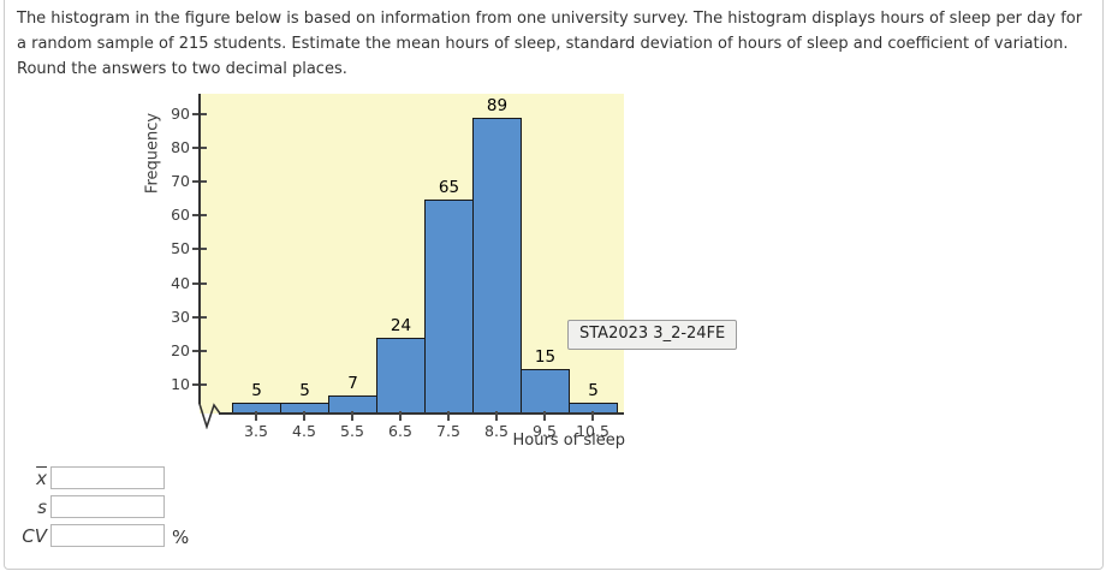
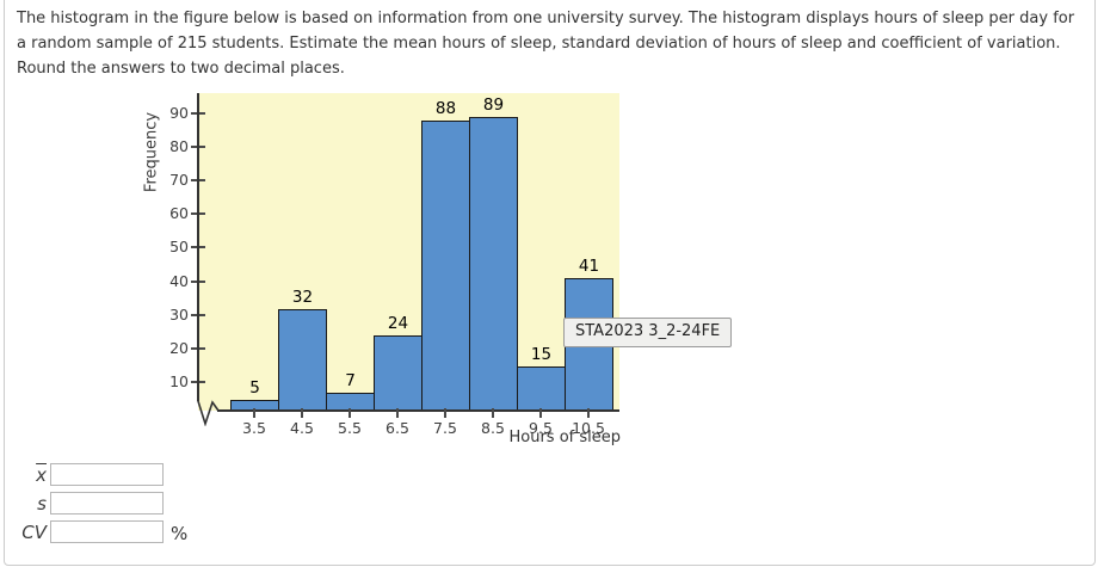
4.5: 5 -> 32
7.5: 65 -> 88
10.5: 5 -> 41
